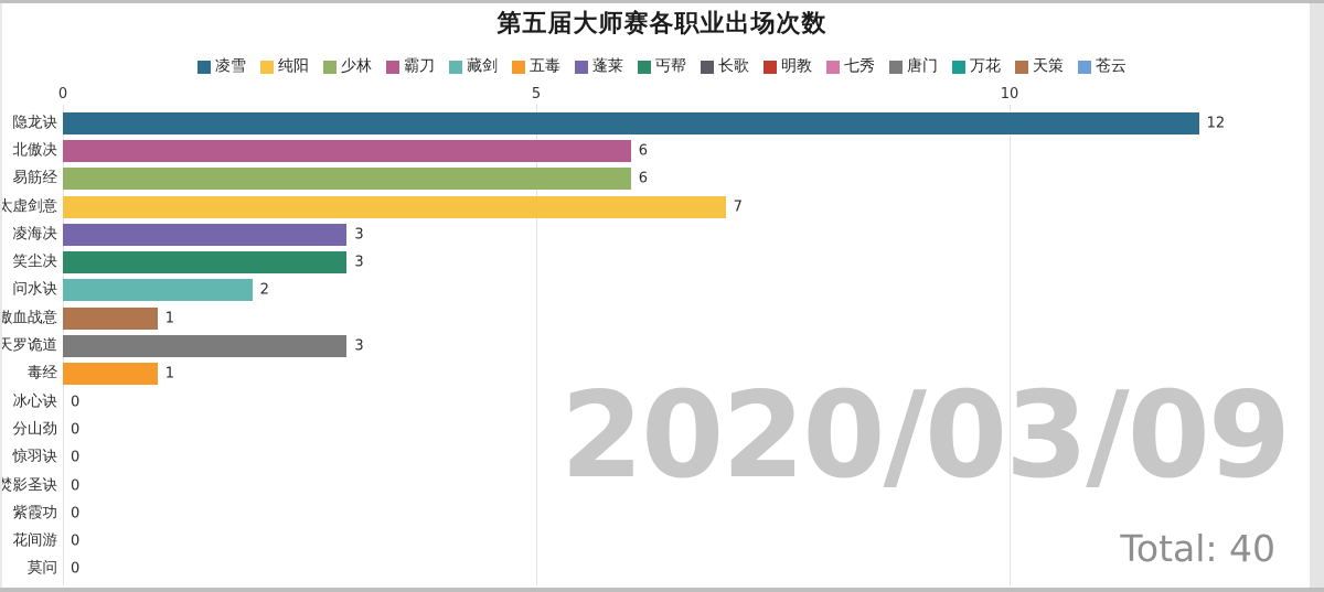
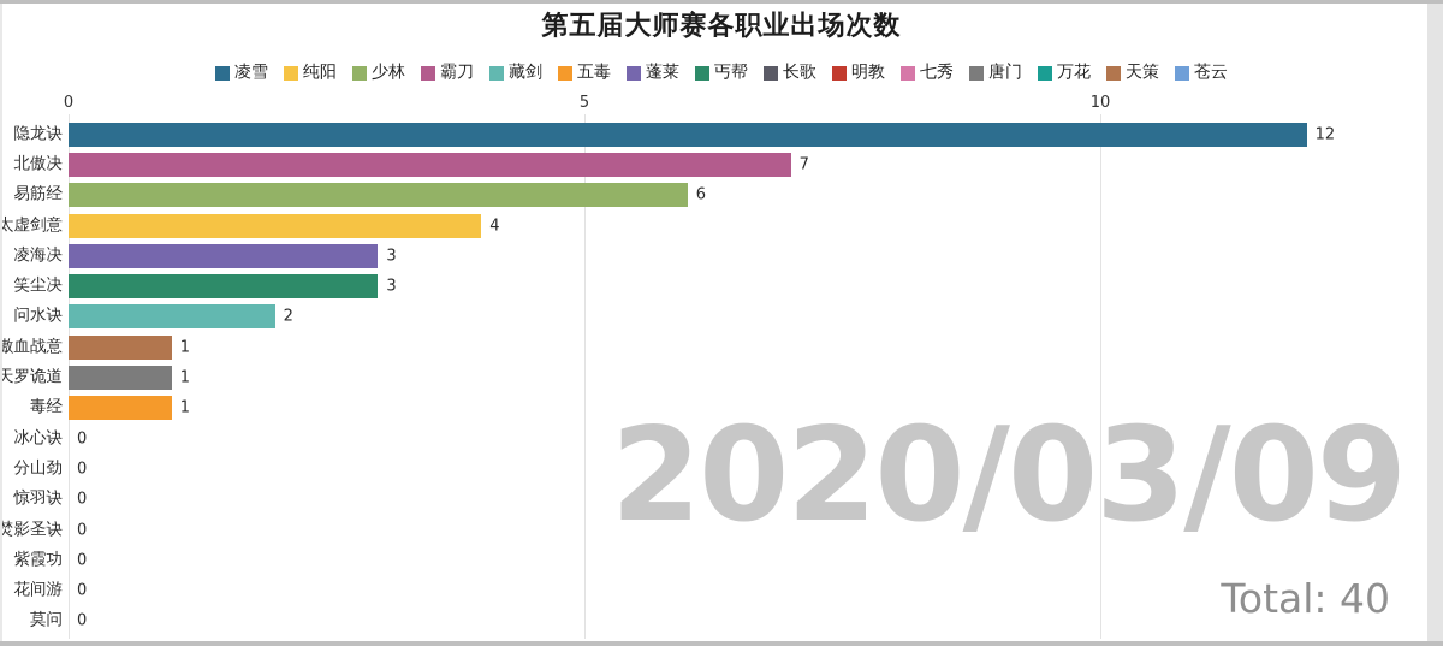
北傲决: 6 -> 7
太虚剑意: 7 -> 4
天罗诡道: 3 -> 1
